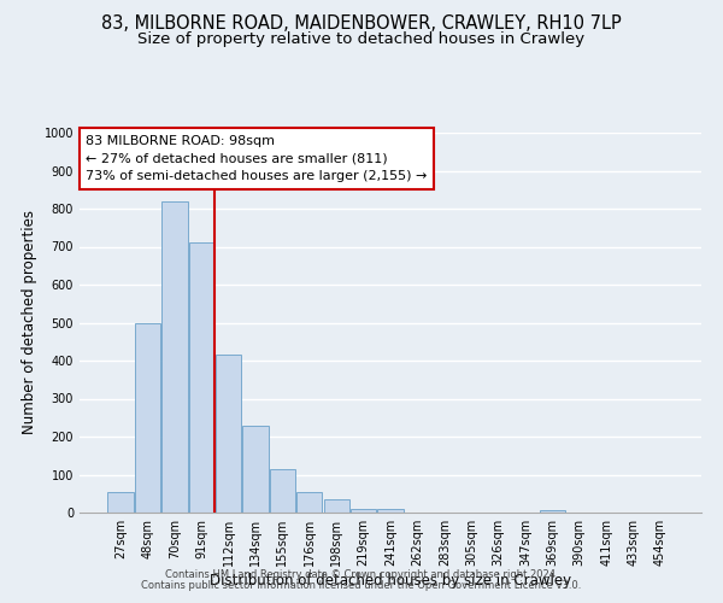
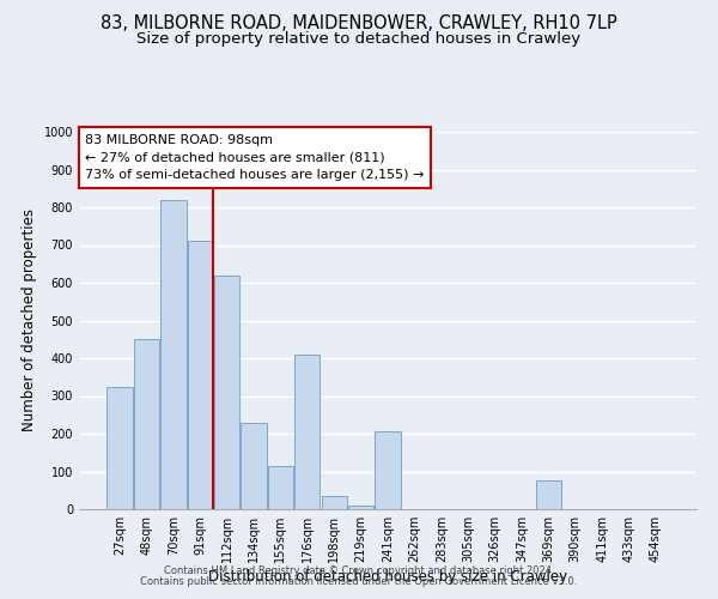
27sqm: 55 -> 325
48sqm: 500 -> 450
112sqm: 415 -> 620
176sqm: 55 -> 410
241sqm: 10 -> 205
369sqm: 5 -> 75
